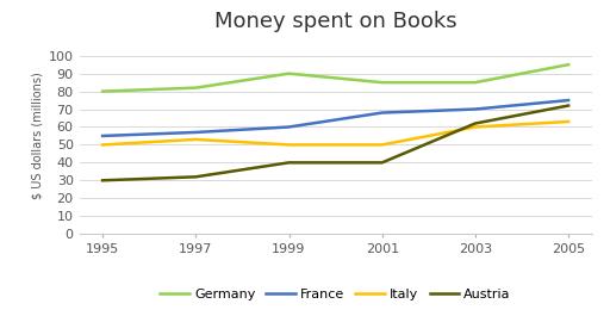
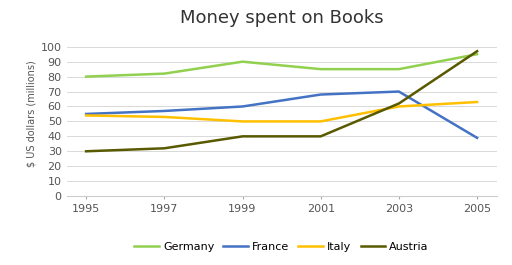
Italy/1995: 50 -> 54
France/2005: 75 -> 39
Austria/2005: 72 -> 97
